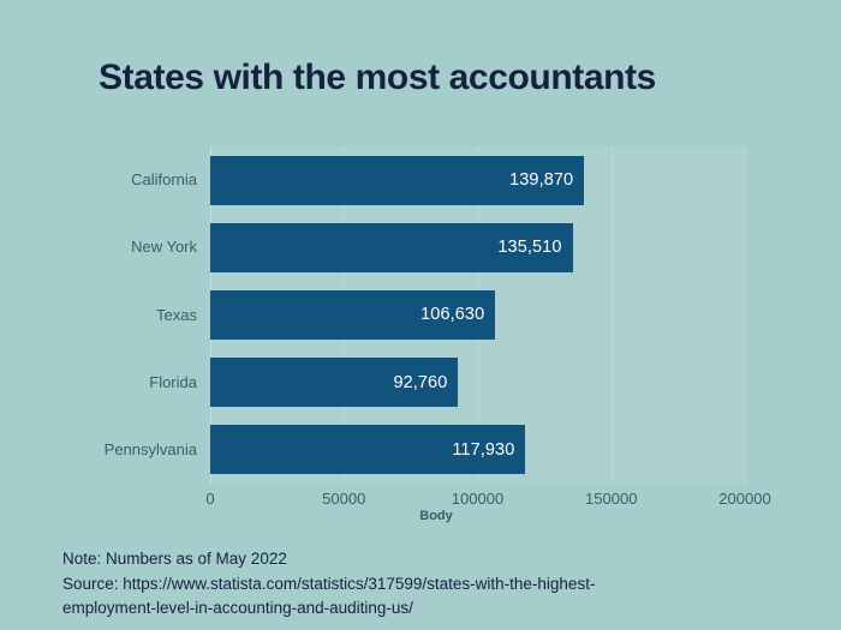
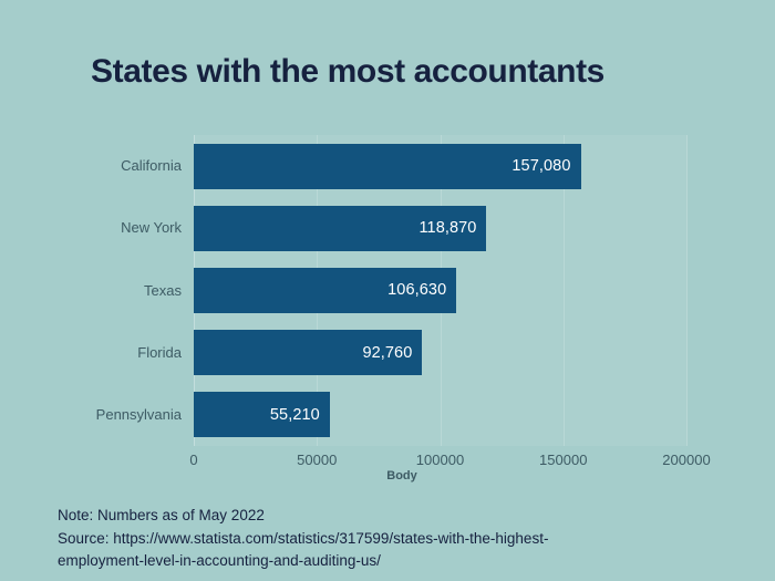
California: 139,870 -> 157,080
New York: 135,510 -> 118,870
Pennsylvania: 117,930 -> 55,210
